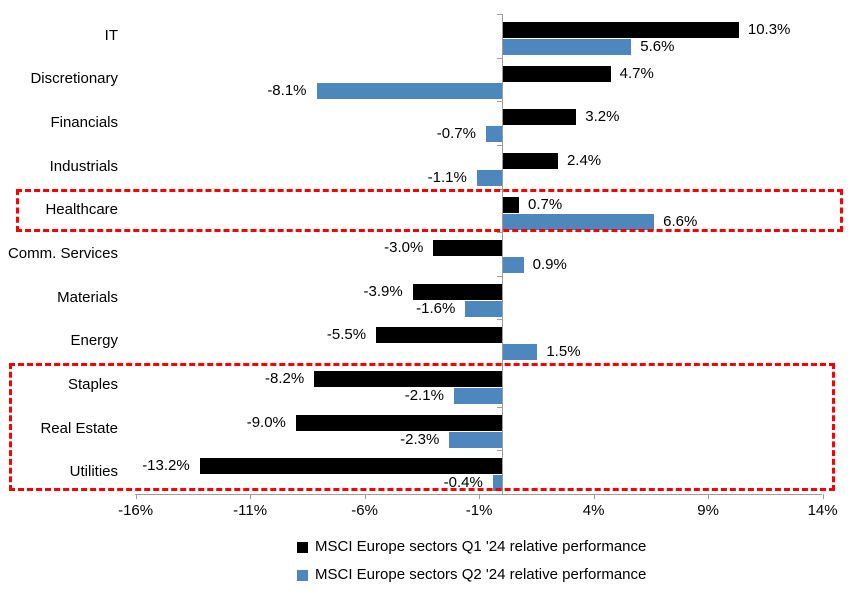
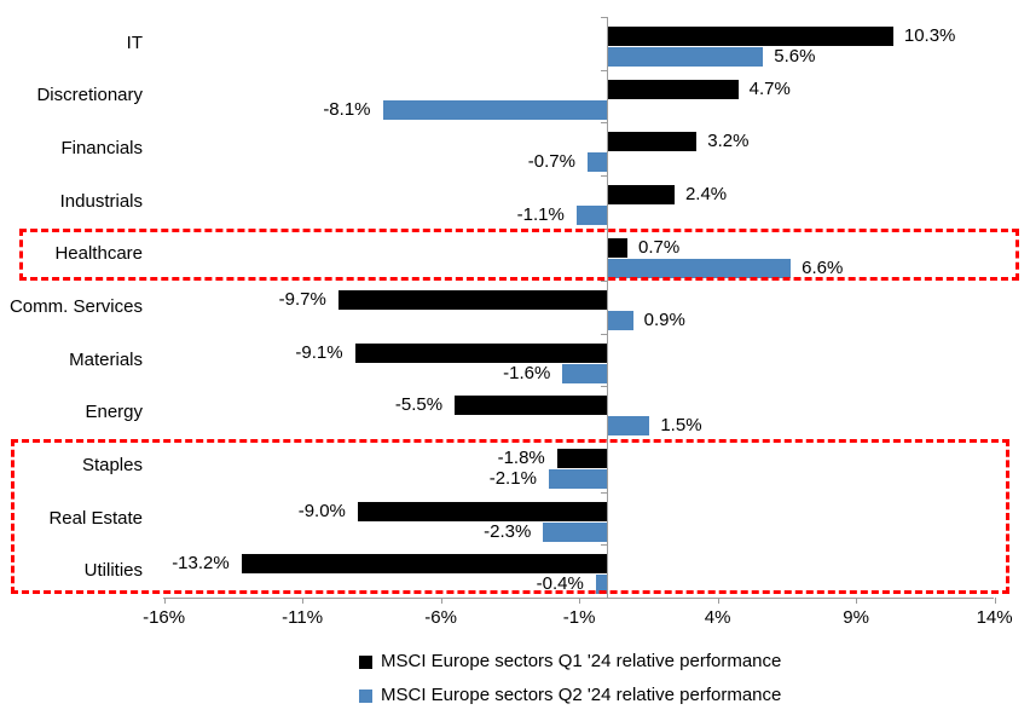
MSCI Europe sectors Q1 '24 relative performance/Comm. Services: -3.0% -> -9.7%
MSCI Europe sectors Q1 '24 relative performance/Materials: -3.9% -> -9.1%
MSCI Europe sectors Q1 '24 relative performance/Staples: -8.2% -> -1.8%
